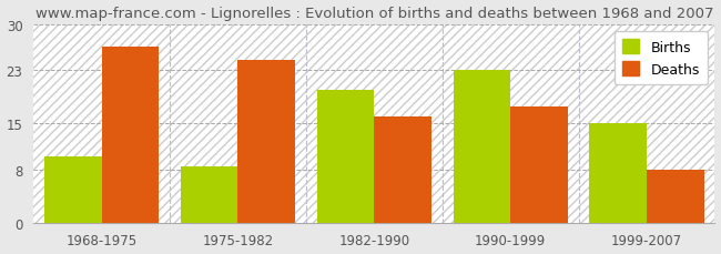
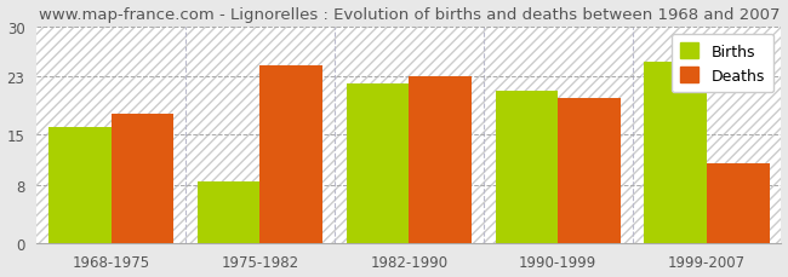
Births/1968-1975: 10.0 -> 16.0
Deaths/1968-1975: 26.5 -> 17.8
Births/1982-1990: 20.0 -> 22.0
Deaths/1982-1990: 16.0 -> 23.0
Births/1990-1999: 23.0 -> 21.0
Deaths/1990-1999: 17.5 -> 20.0
Births/1999-2007: 15.0 -> 25.0
Deaths/1999-2007: 8.0 -> 11.0
